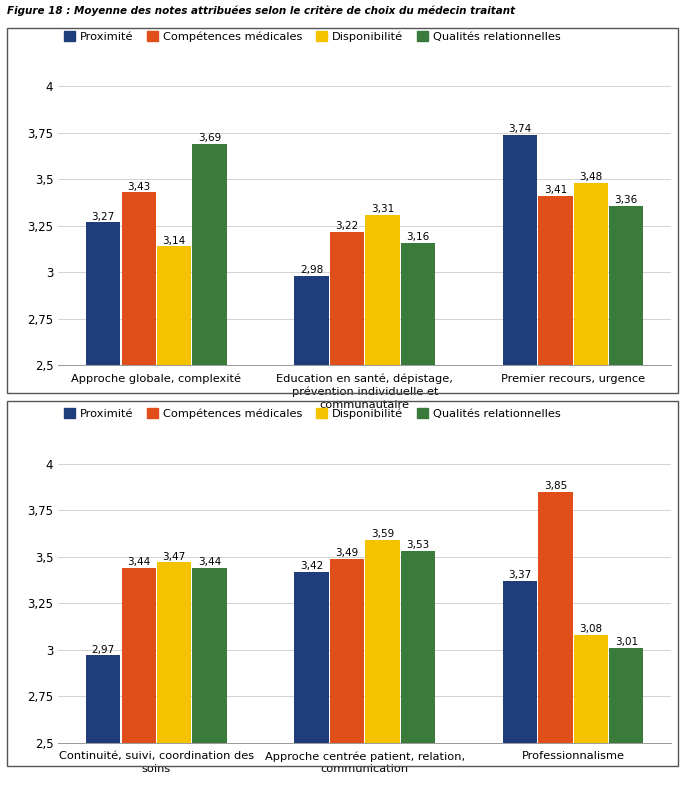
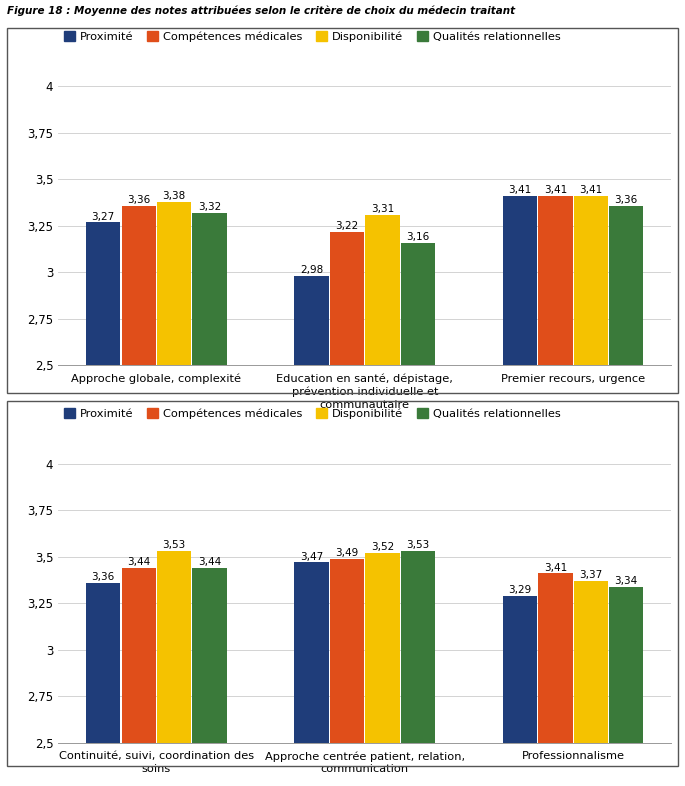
Compétences médicales/Approche globale, complexité: 3,43 -> 3,36
Disponibilité/Approche globale, complexité: 3,14 -> 3,38
Qualités relationnelles/Approche globale, complexité: 3,69 -> 3,32
Proximité/Premier recours, urgence: 3,74 -> 3,41
Disponibilité/Premier recours, urgence: 3,48 -> 3,41
Proximité/Continuité, suivi, coordination des soins: 2,97 -> 3,36
Disponibilité/Continuité, suivi, coordination des soins: 3,47 -> 3,53
Proximité/Approche centrée patient, relation, communication: 3,42 -> 3,47
Disponibilité/Approche centrée patient, relation, communication: 3,59 -> 3,52
Proximité/Professionnalisme: 3,37 -> 3,29
Compétences médicales/Professionnalisme: 3,85 -> 3,41
Disponibilité/Professionnalisme: 3,08 -> 3,37
Qualités relationnelles/Professionnalisme: 3,01 -> 3,34
